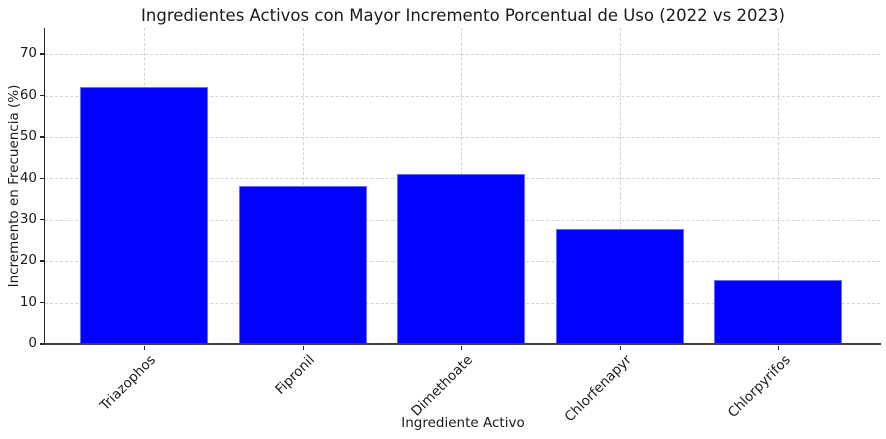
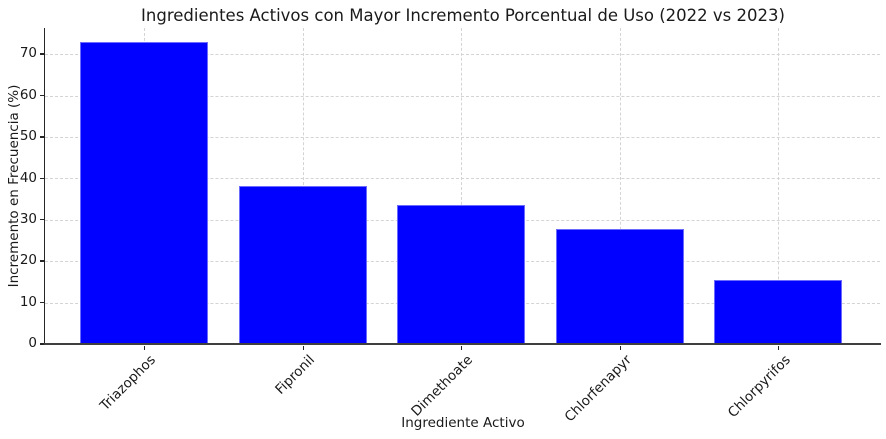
Triazophos: 62 -> 73
Dimethoate: 41 -> 34
